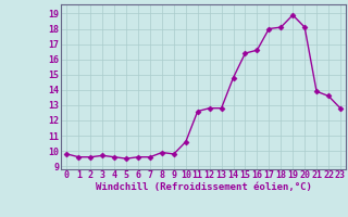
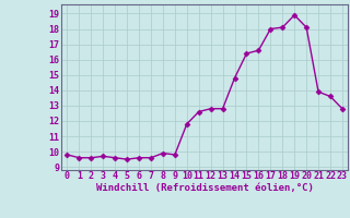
10: 10.6 -> 11.8
